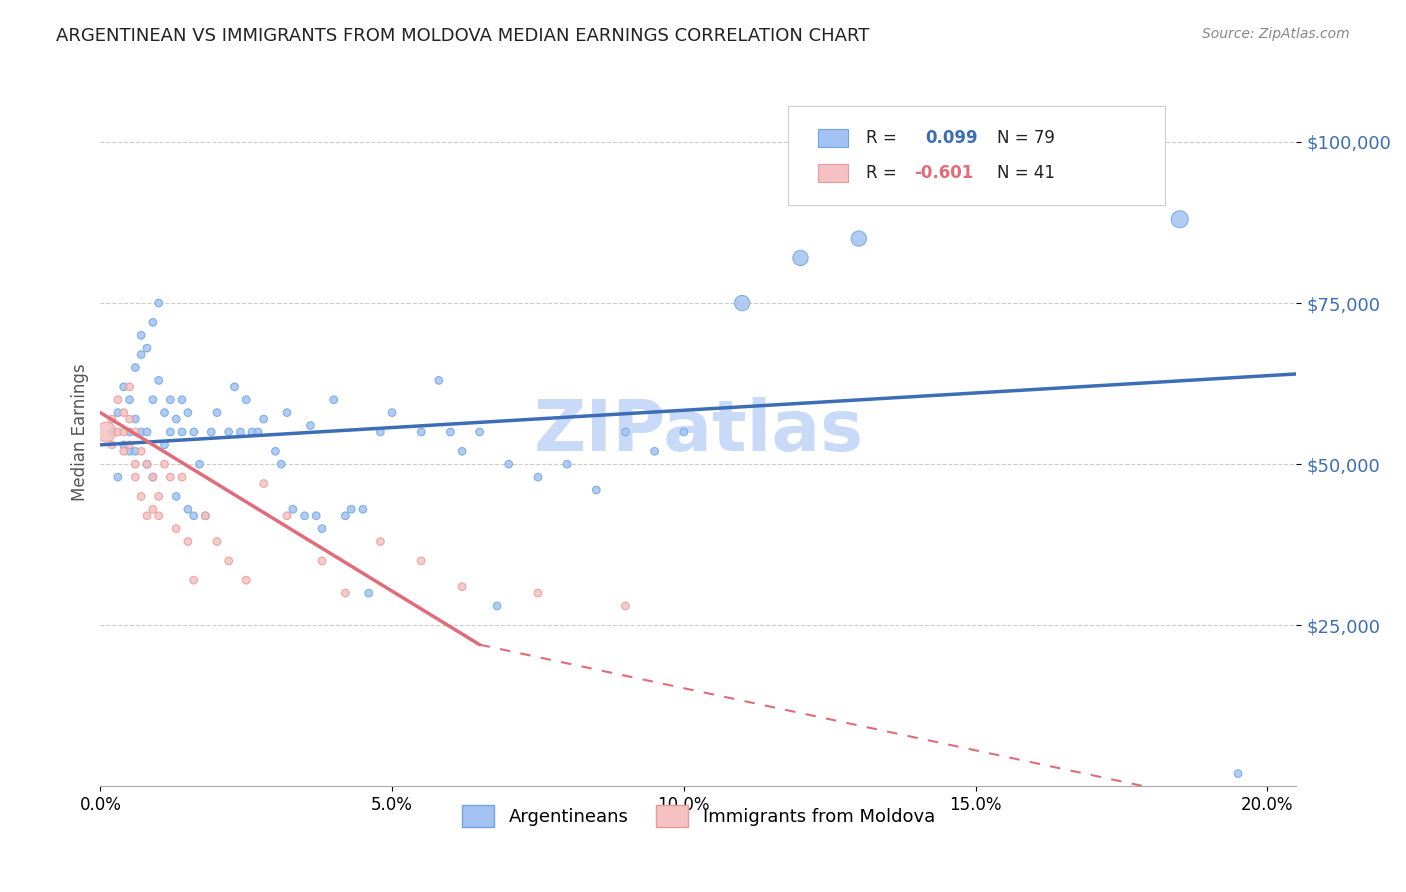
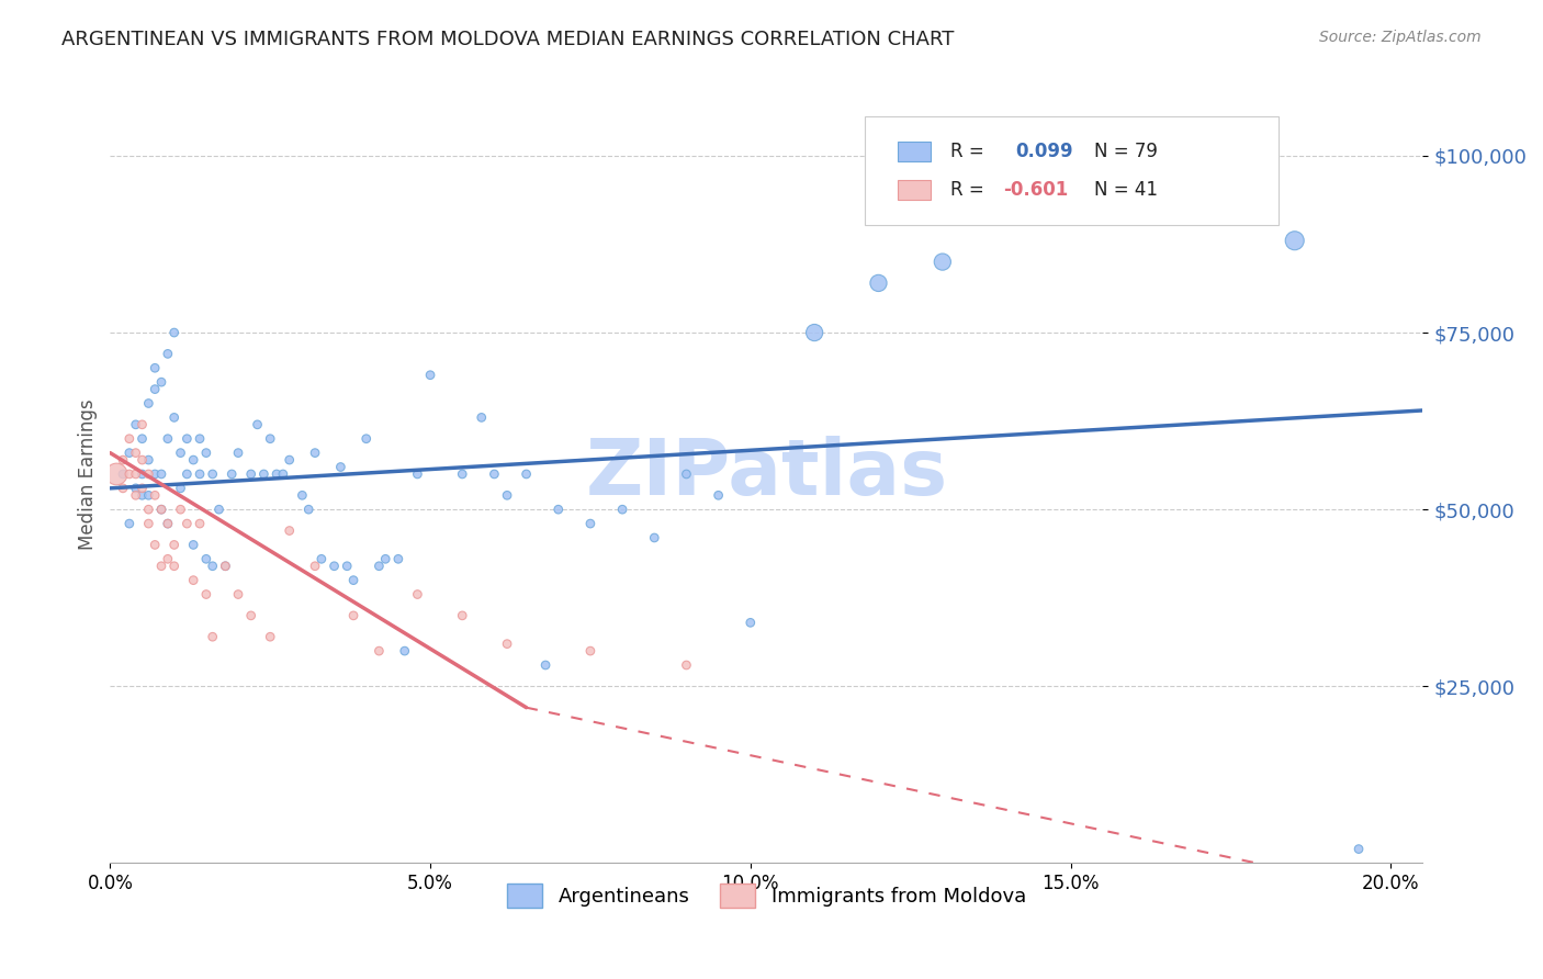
Argentineans/5.0%: $58,000 -> $69,000
Argentineans/10.0%: $55,000 -> $34,000
